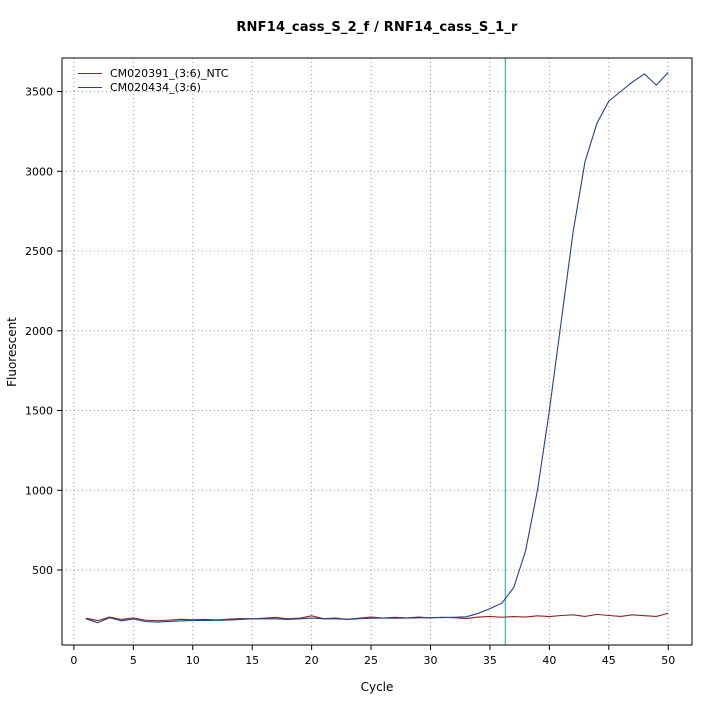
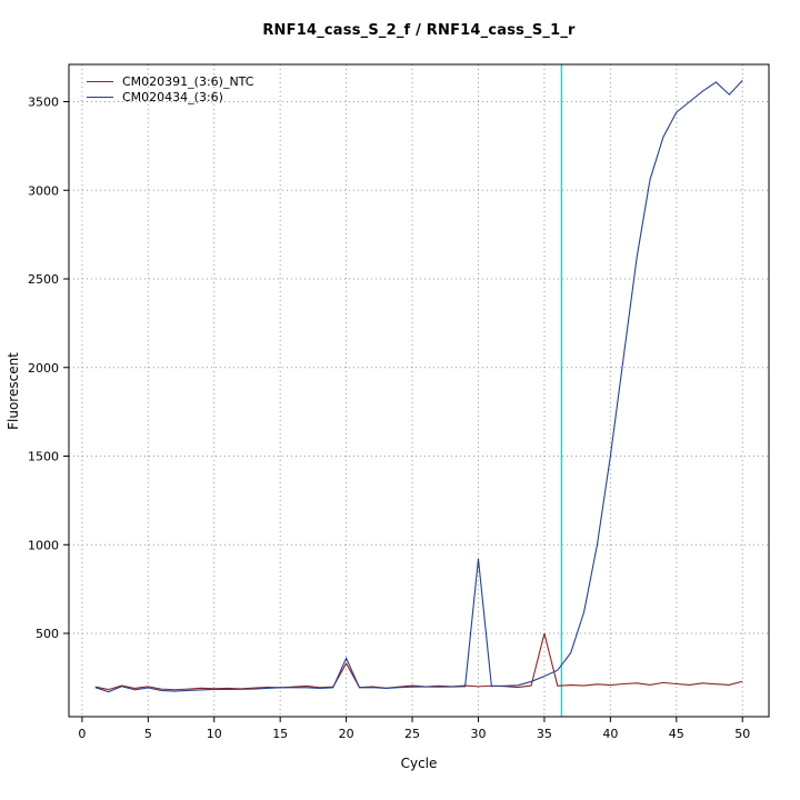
CM020391_(3:6)_NTC/20: 210 -> 330
CM020434_(3:6)/20: 200 -> 360
CM020434_(3:6)/30: 200 -> 920
CM020391_(3:6)_NTC/35: 210 -> 500
